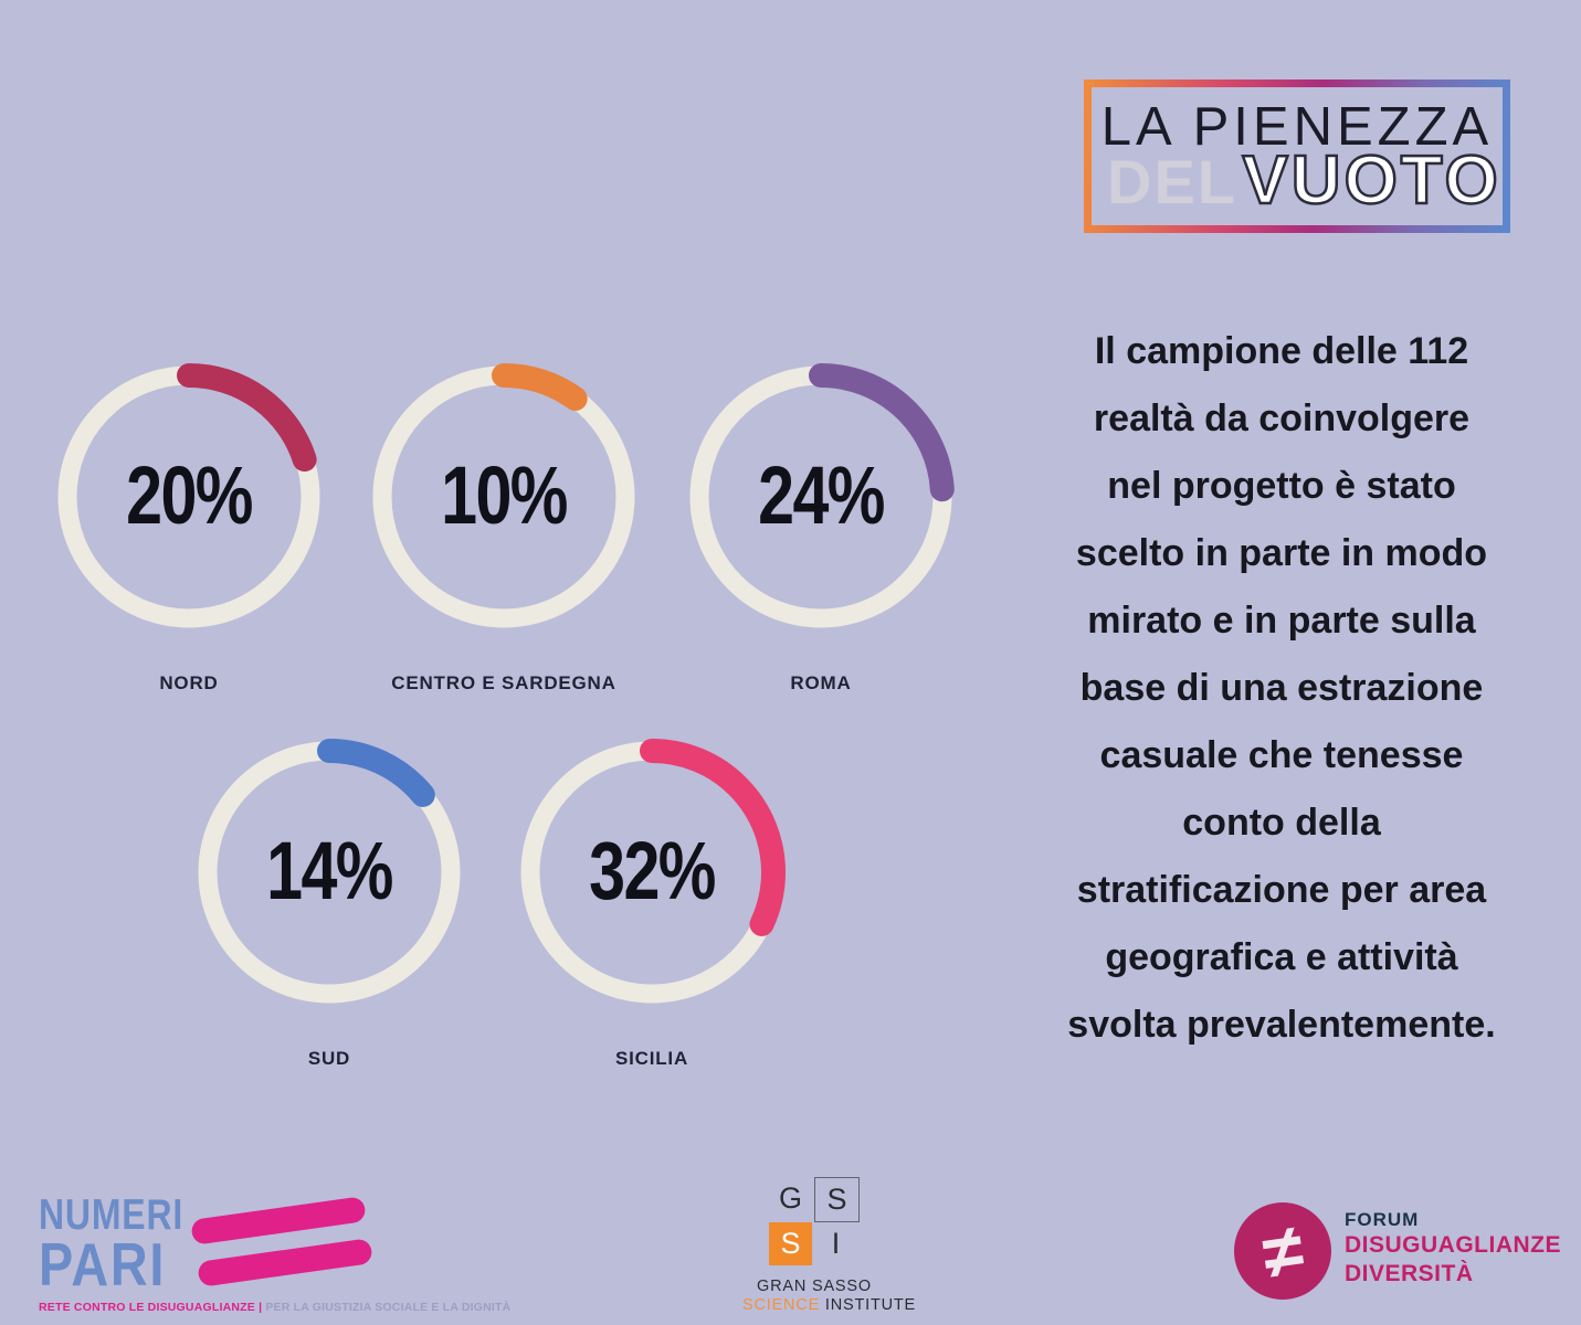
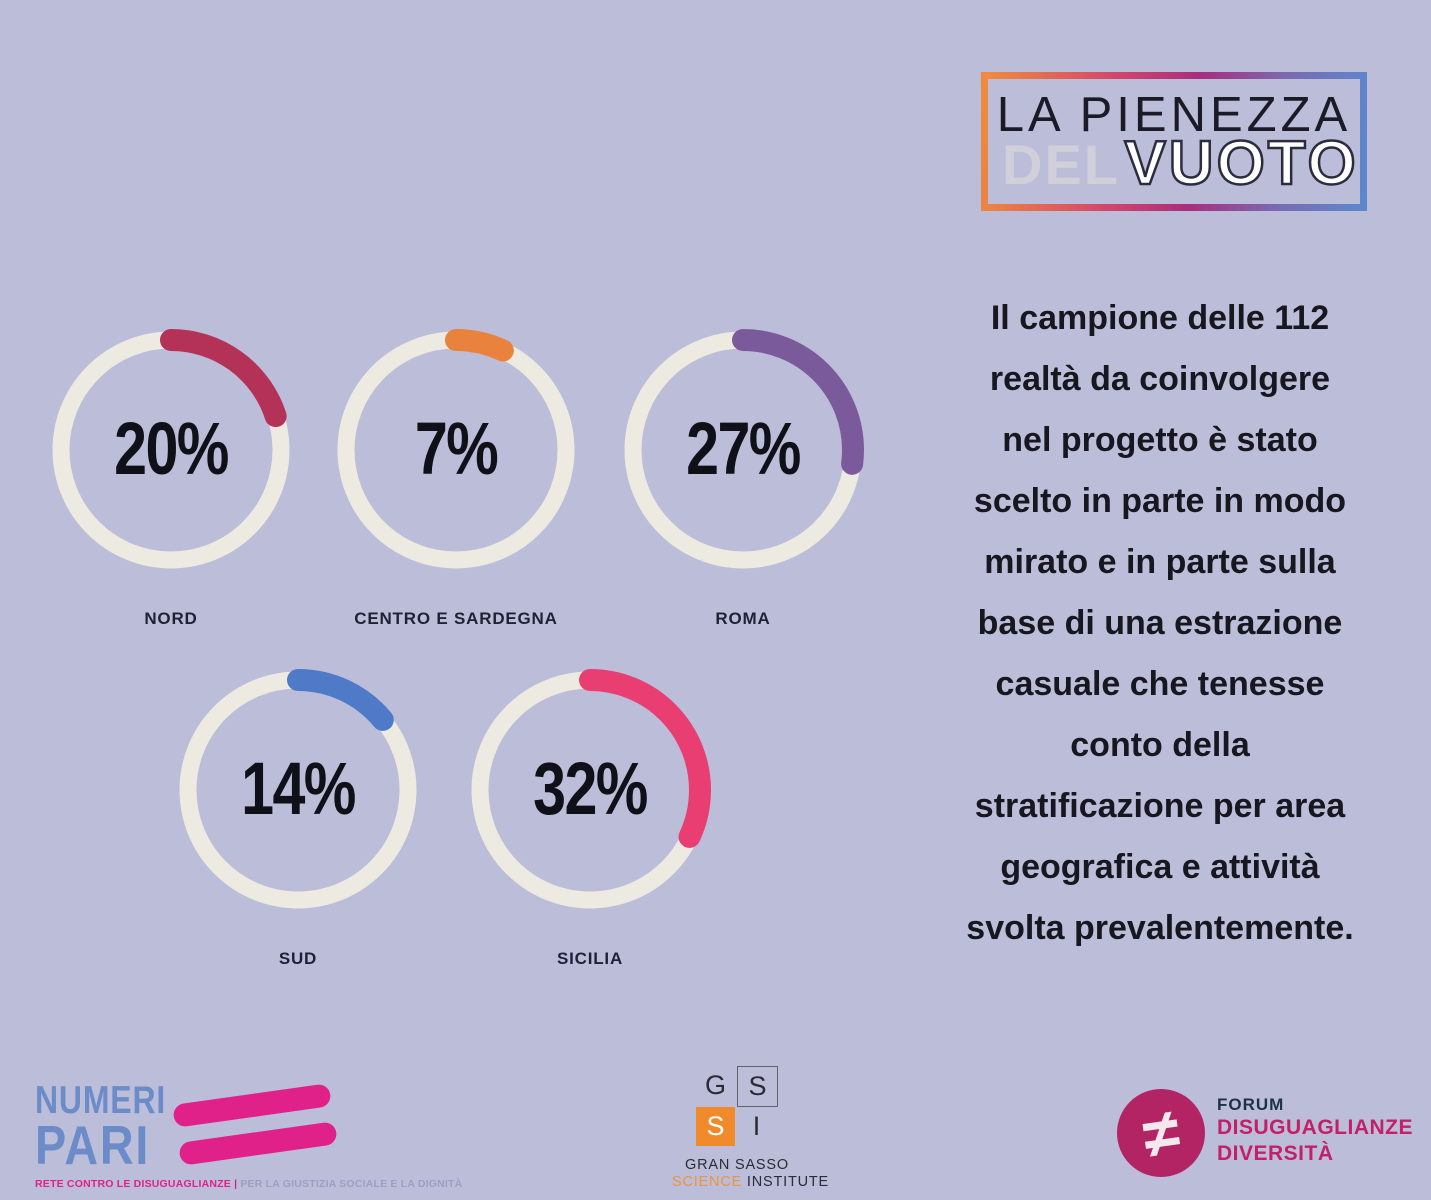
CENTRO E SARDEGNA: 10% -> 7%
ROMA: 24% -> 27%
